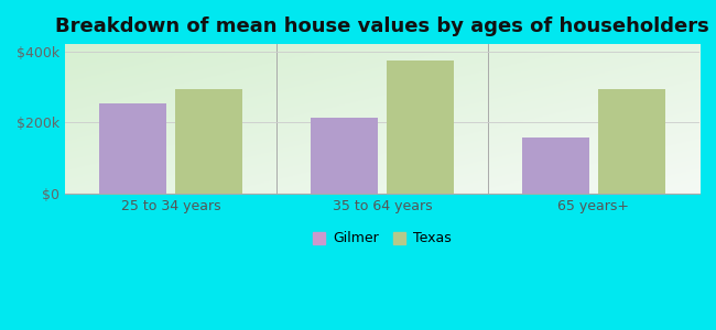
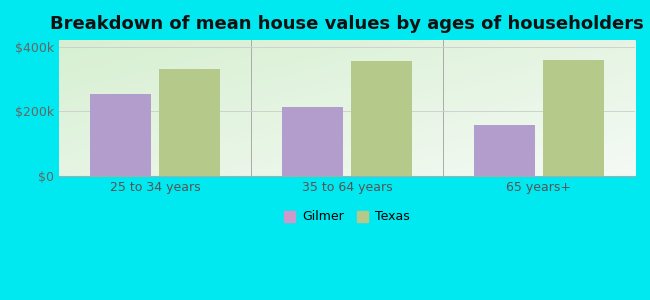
Texas/25 to 34 years: $295k -> $330k
Texas/35 to 64 years: $375k -> $355k
Texas/65 years+: $295k -> $360k
